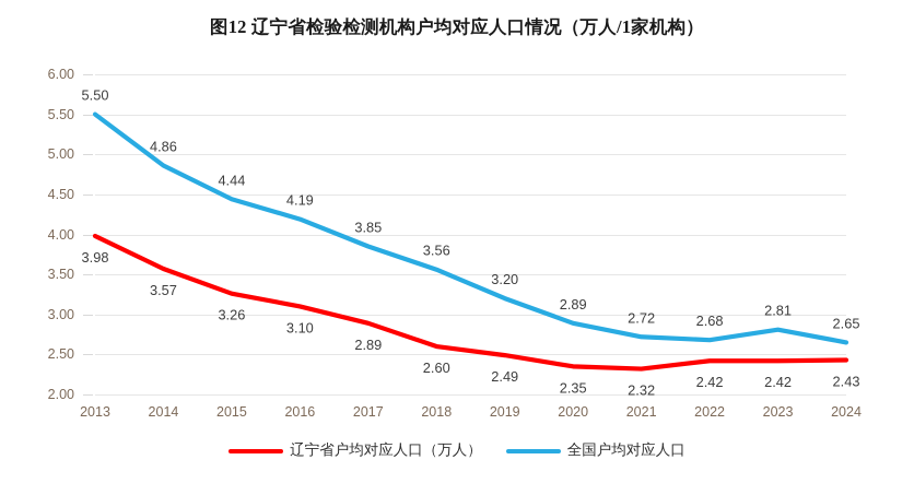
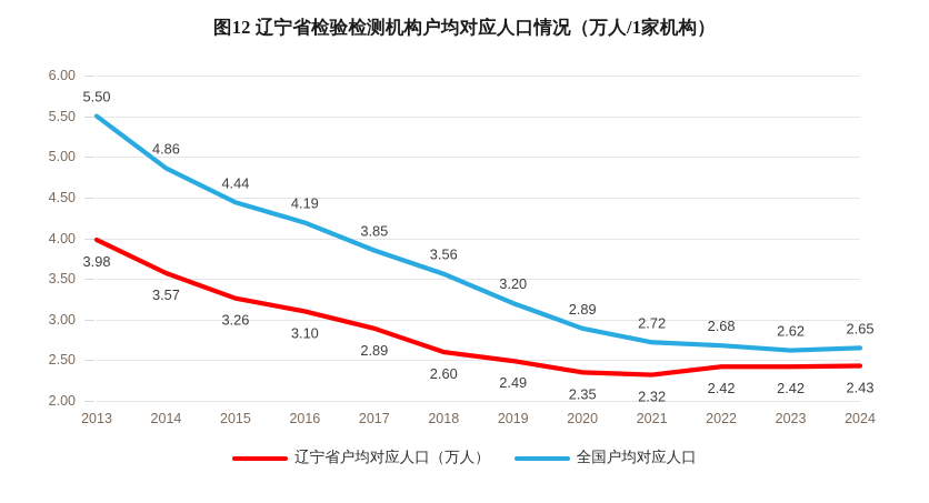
全国户均对应人口/2023: 2.81 -> 2.62
